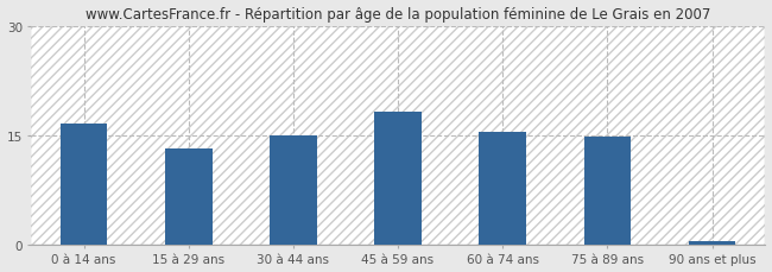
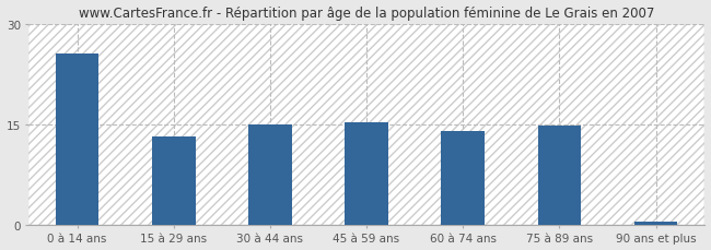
0 à 14 ans: 16.5 -> 25.6
45 à 59 ans: 18.2 -> 15.2
60 à 74 ans: 15.4 -> 14.0
